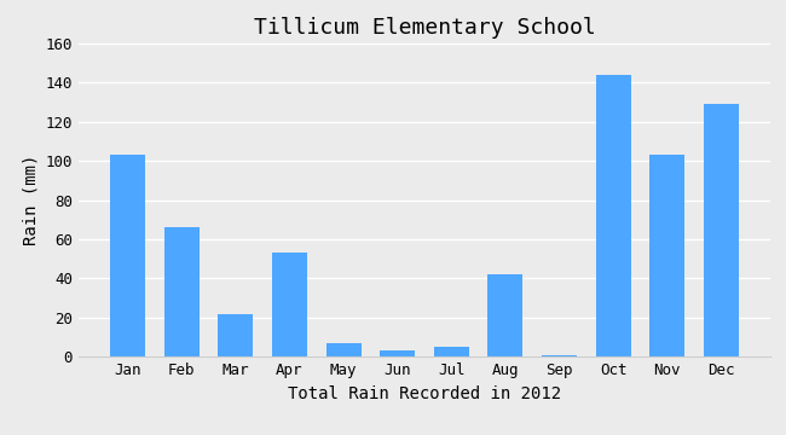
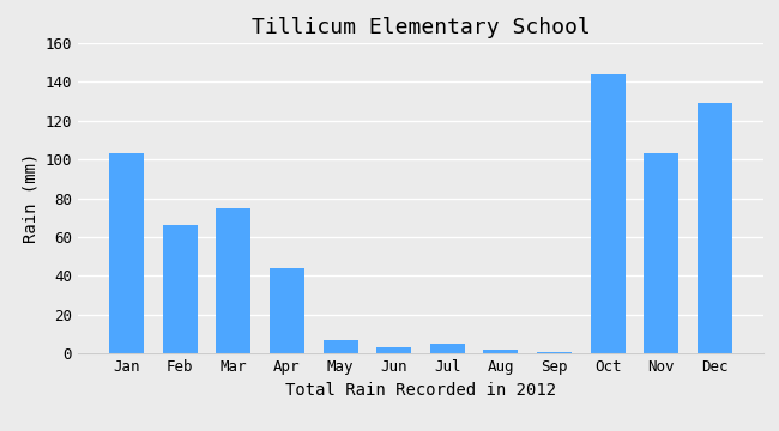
Mar: 22 -> 75
Apr: 53 -> 44
Aug: 42 -> 2
